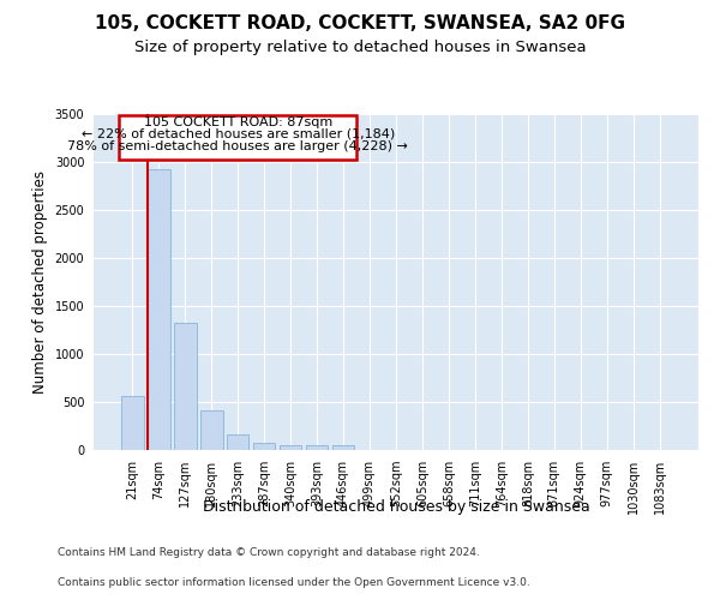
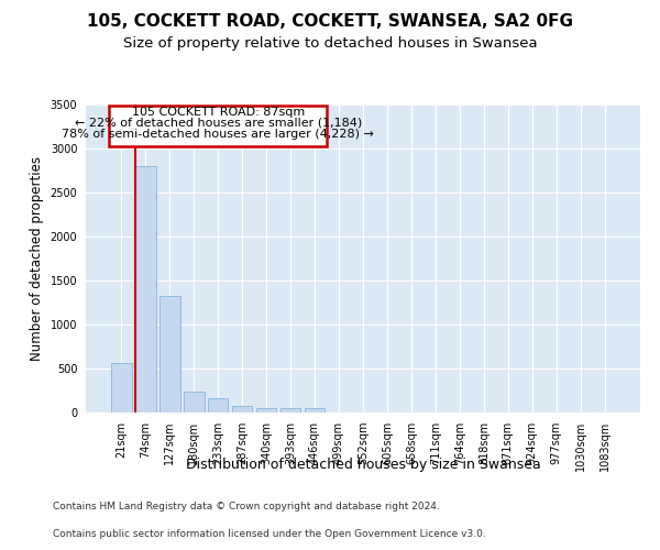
74sqm: 2920 -> 2800
180sqm: 420 -> 240
